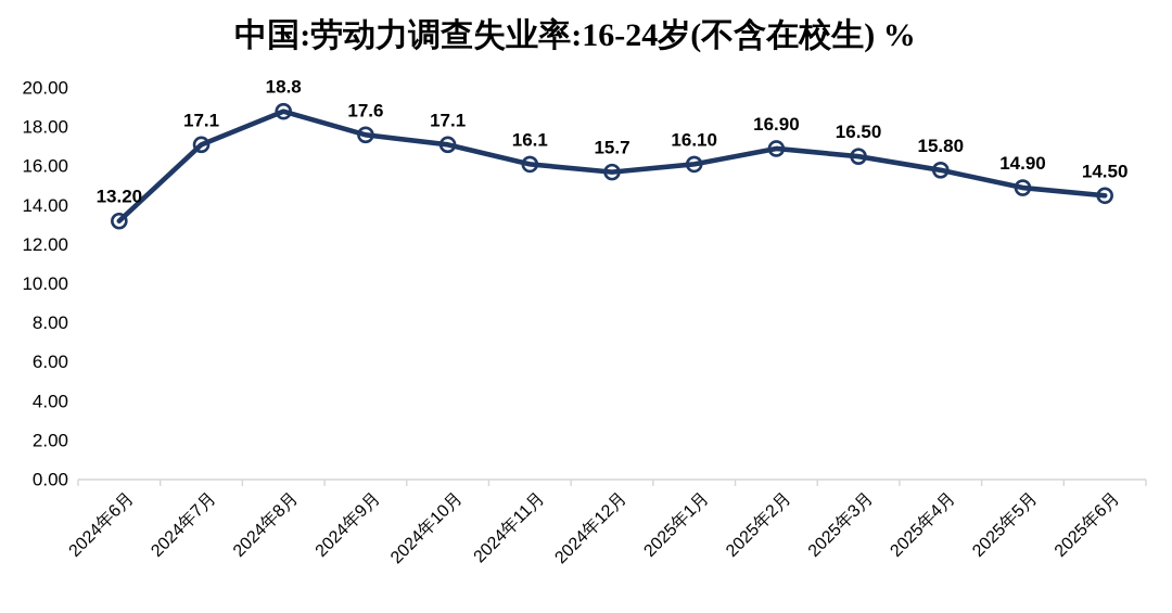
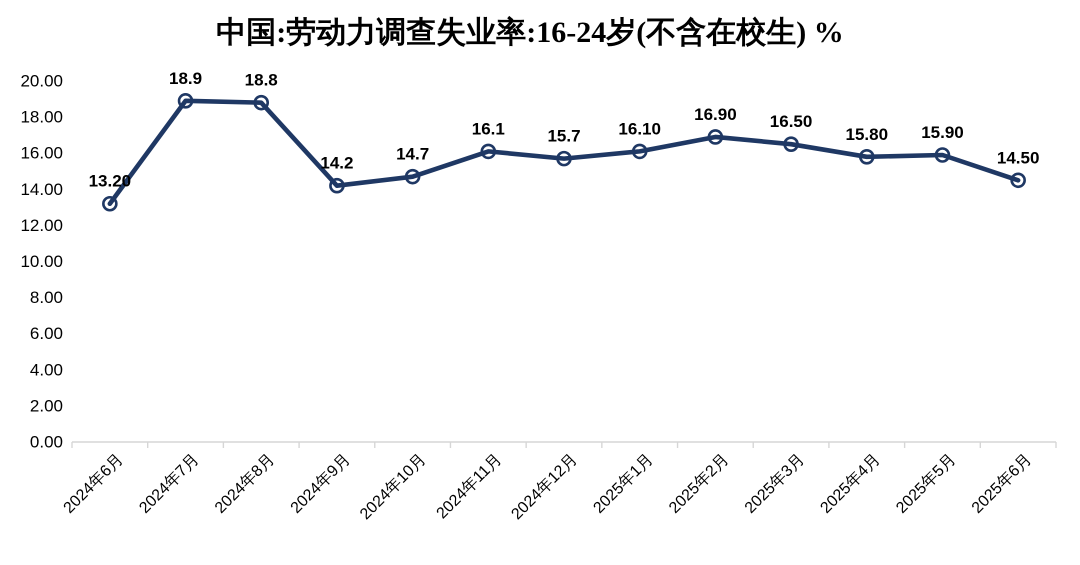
2024年7月: 17.1 -> 18.9
2024年9月: 17.6 -> 14.2
2024年10月: 17.1 -> 14.7
2025年5月: 14.90 -> 15.90
